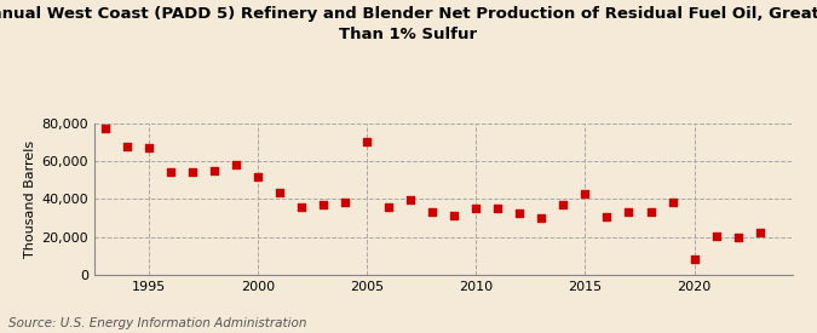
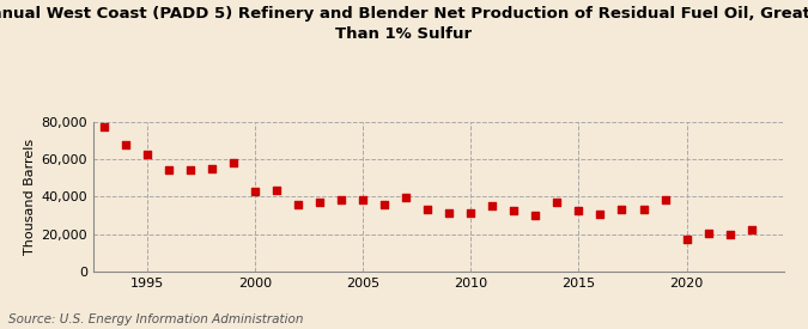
1995: 67,000 -> 62,000
2000: 52,000 -> 42,000
2005: 70,000 -> 38,000
2010: 35,000 -> 32,000
2015: 43,000 -> 32,000
2020: 8,000 -> 18,000
